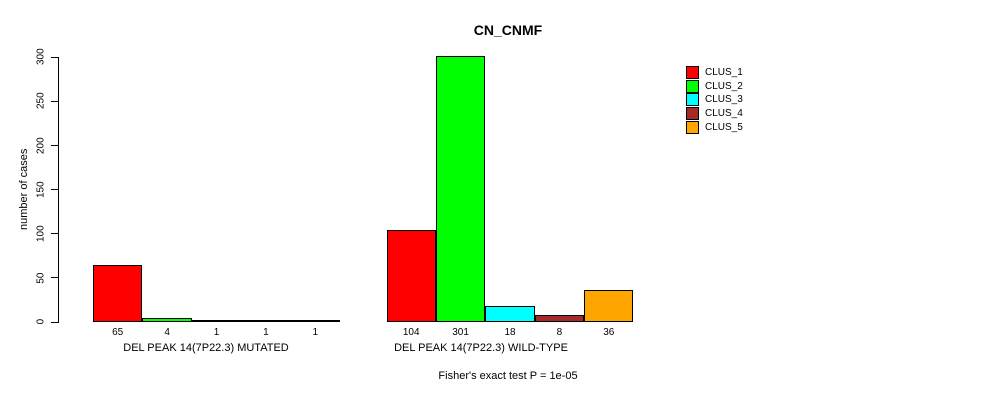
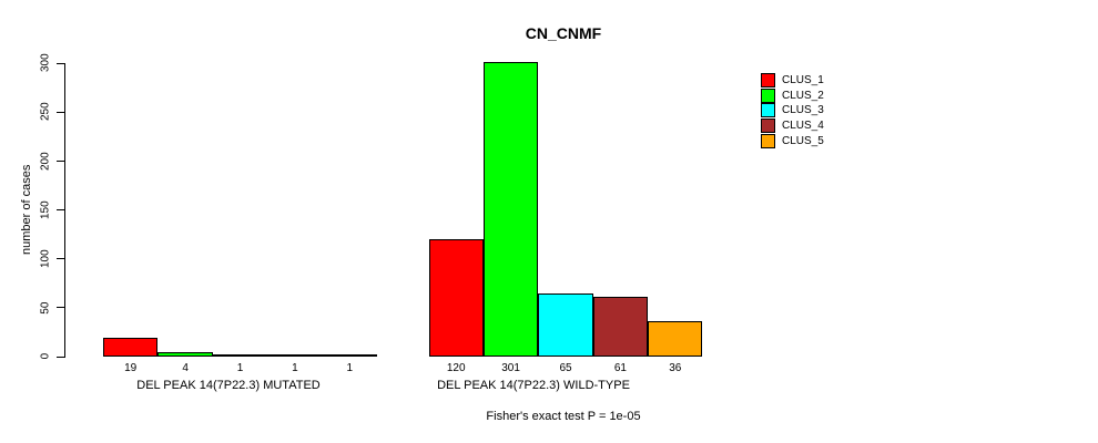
CLUS_1/DEL PEAK 14(7P22.3) MUTATED: 65 -> 19
CLUS_1/DEL PEAK 14(7P22.3) WILD-TYPE: 104 -> 120
CLUS_3/DEL PEAK 14(7P22.3) WILD-TYPE: 18 -> 65
CLUS_4/DEL PEAK 14(7P22.3) WILD-TYPE: 8 -> 61
